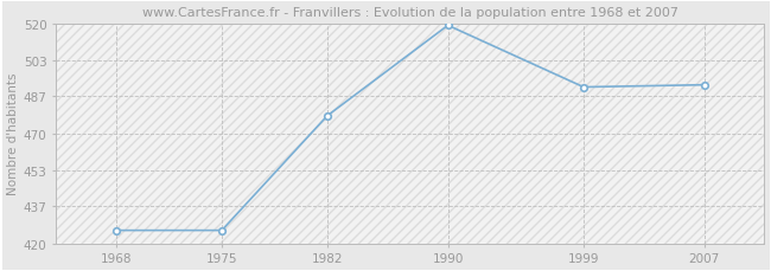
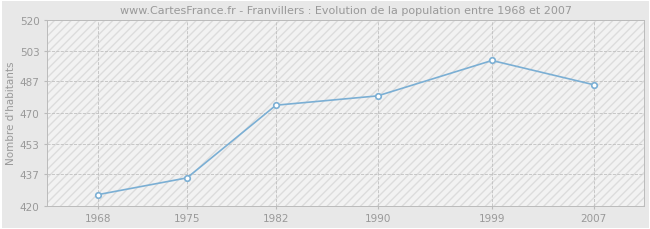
1975: 426 -> 435
1982: 478 -> 474
1990: 519 -> 479
1999: 491 -> 498
2007: 492 -> 485
